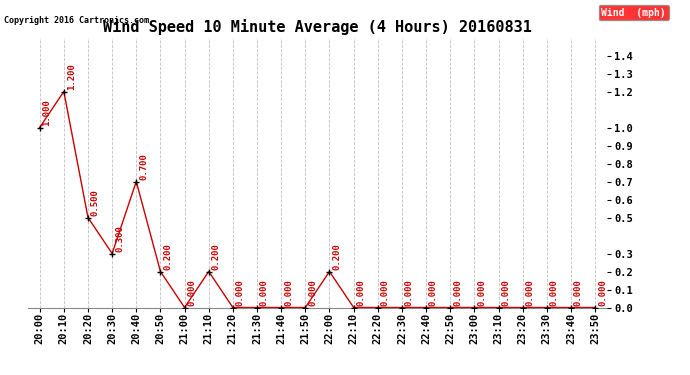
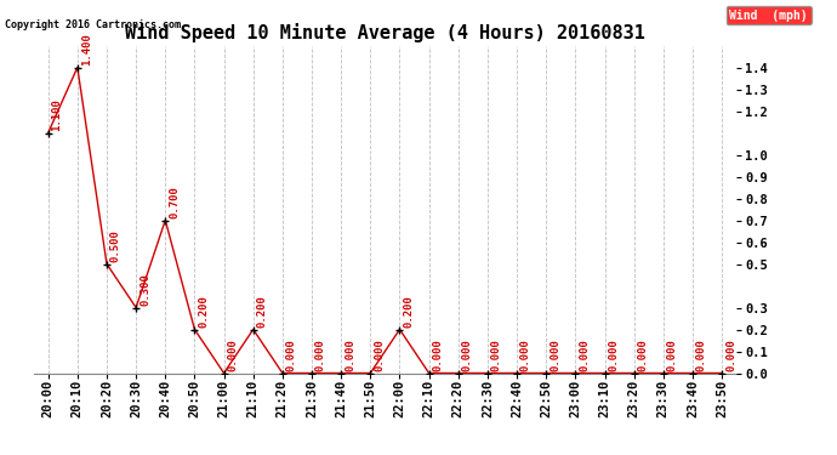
20:00: 1.000 -> 1.100
20:10: 1.200 -> 1.400
